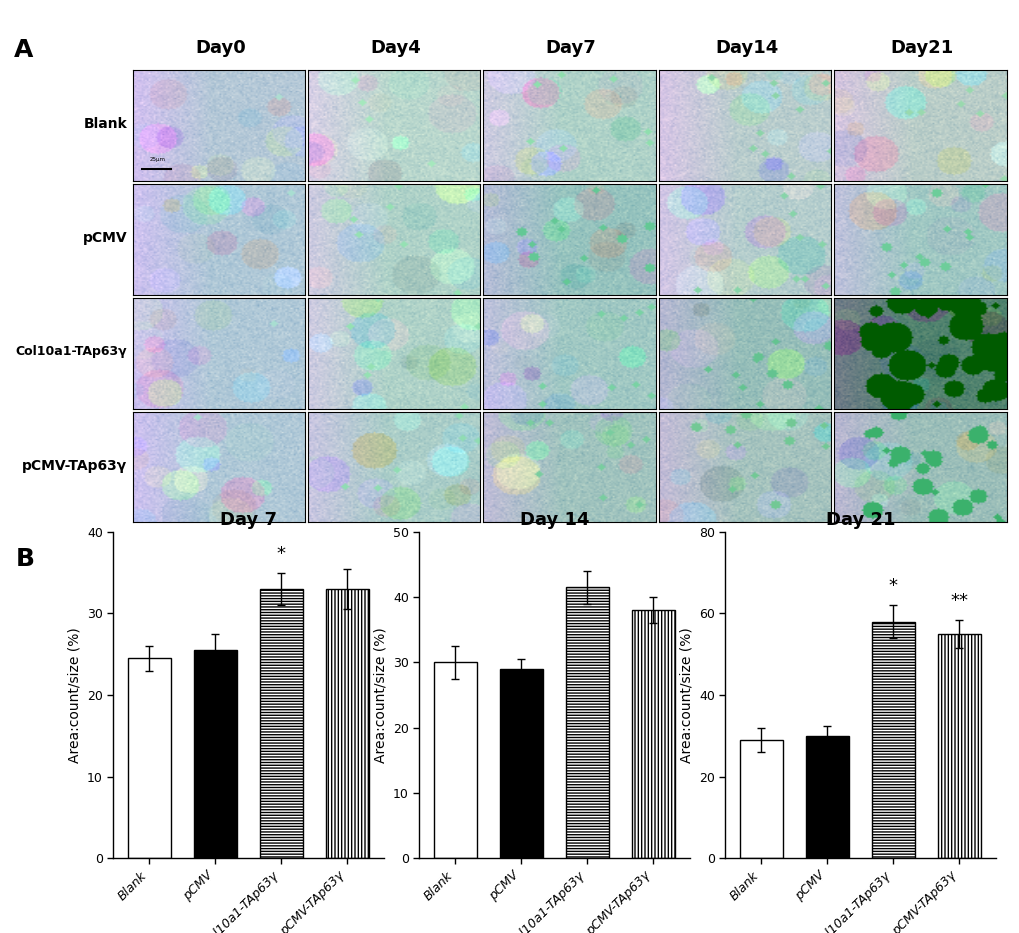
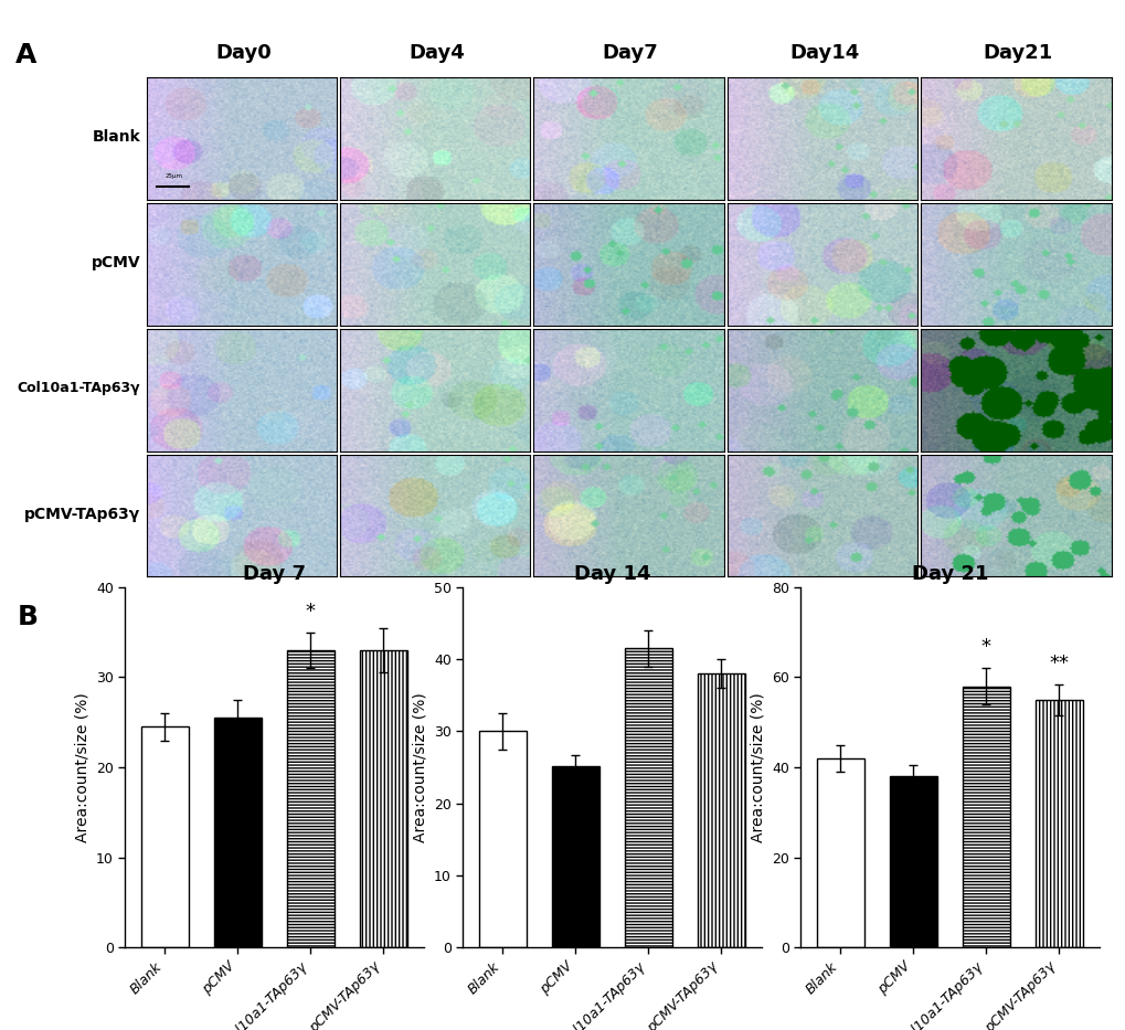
Day 14/pCMV: 29.0 -> 25.2
Day 21/Blank: 29 -> 42
Day 21/pCMV: 30 -> 38
